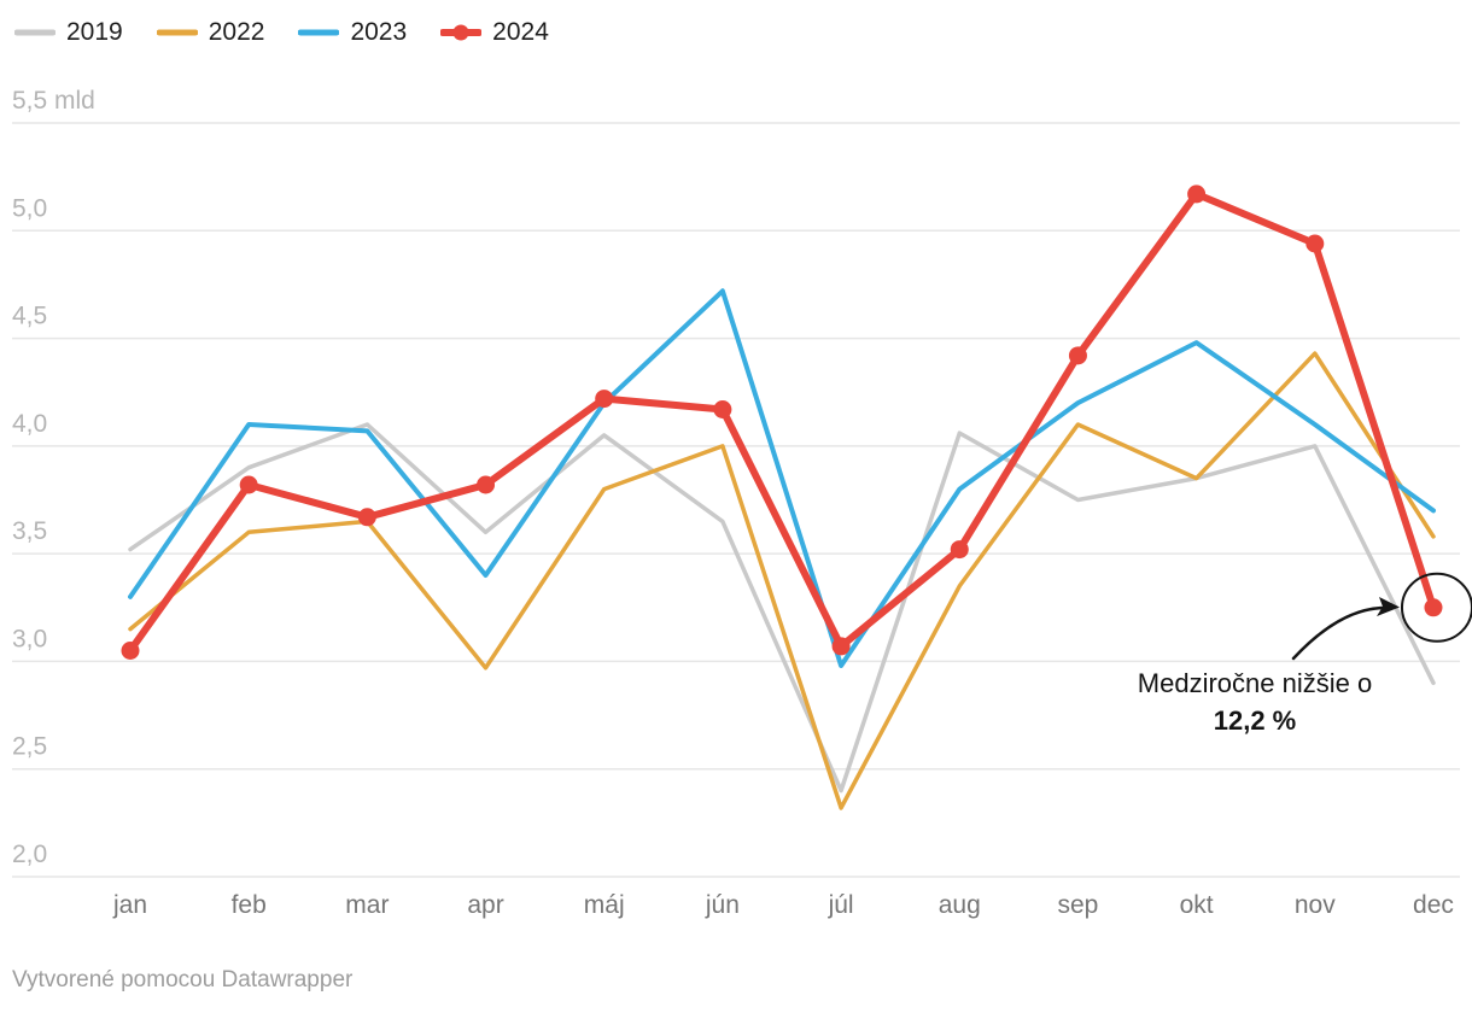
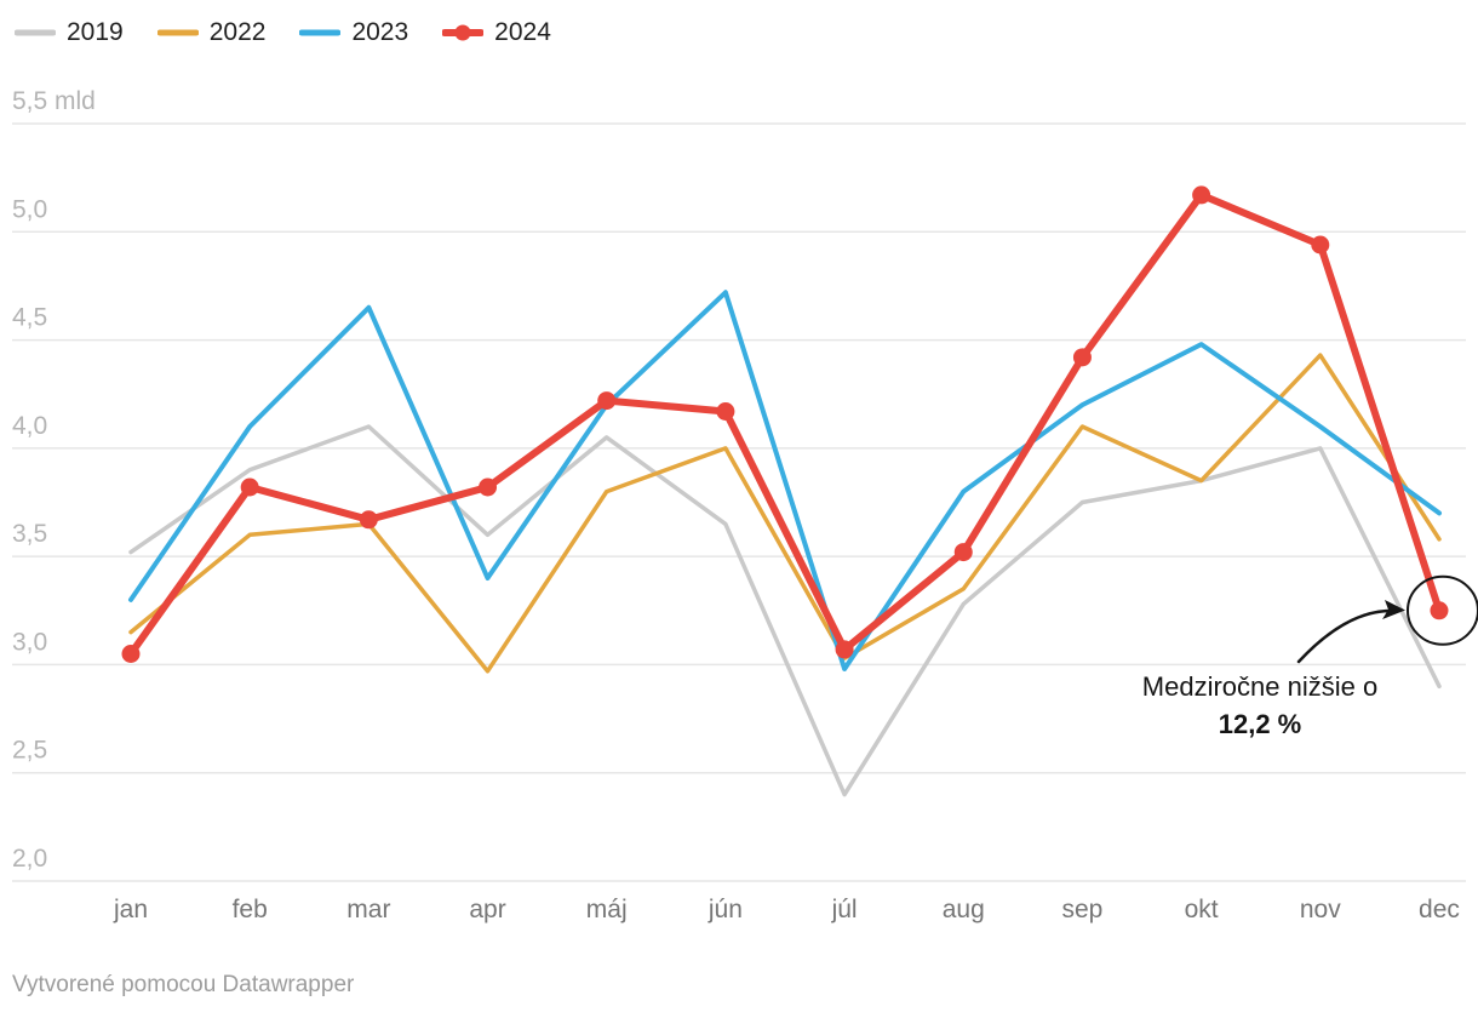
2023/mar: 4,07 -> 4,65
2022/júl: 2,32 -> 3,03
2019/aug: 4,06 -> 3,28
